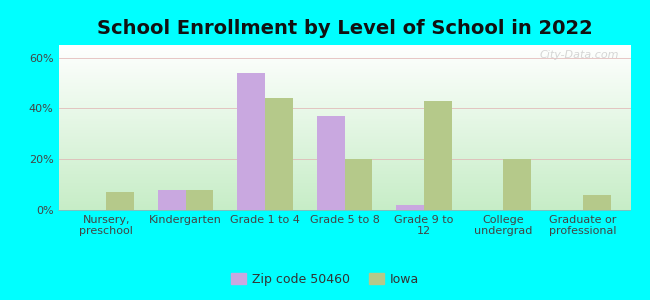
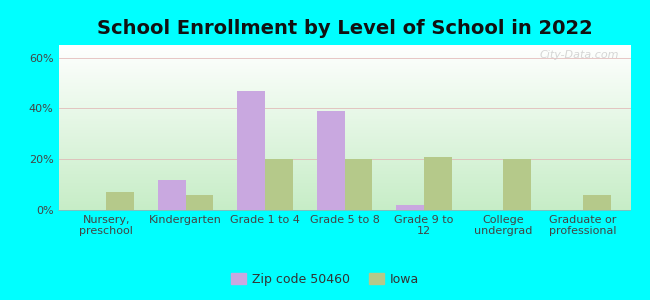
Zip code 50460/Kindergarten: 8% -> 12%
Iowa/Kindergarten: 8% -> 6%
Zip code 50460/Grade 1 to 4: 54% -> 47%
Iowa/Grade 1 to 4: 44% -> 20%
Zip code 50460/Grade 5 to 8: 37% -> 39%
Iowa/Grade 9 to 12: 43% -> 21%
